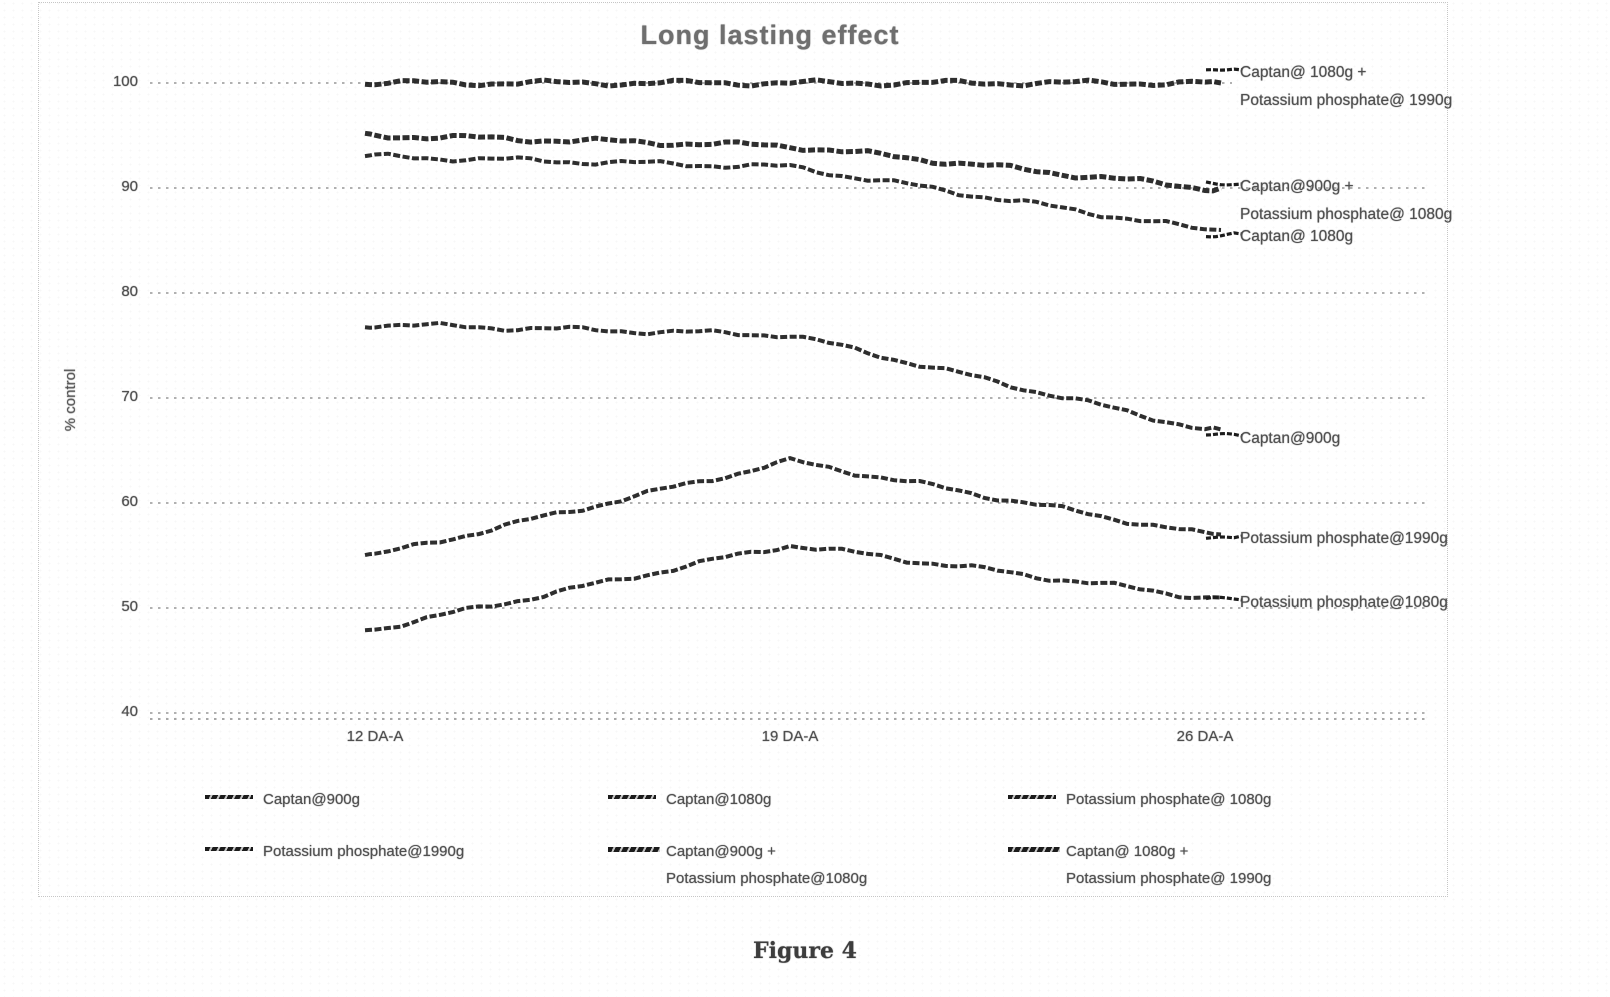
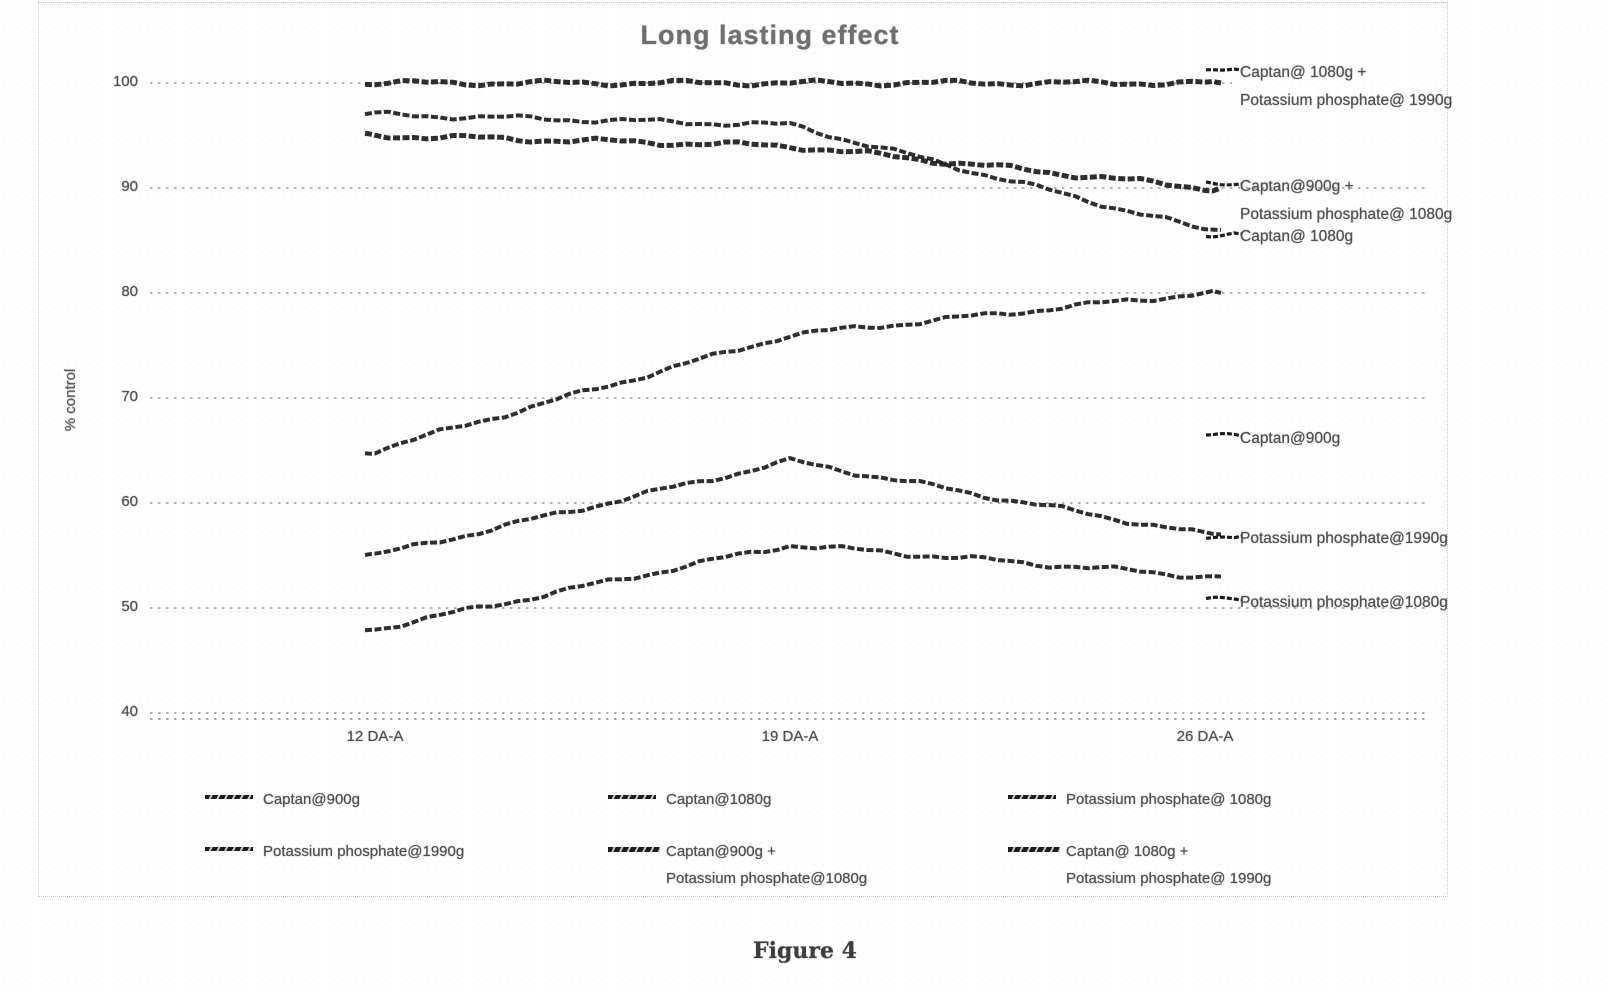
Captan@900g/12 DA-A: 77 -> 65
Captan@1080g/12 DA-A: 93 -> 97
Captan@1080g/19 DA-A: 92 -> 96
Captan@900g/26 DA-A: 67 -> 80
Potassium phosphate@ 1080g/26 DA-A: 51 -> 53
